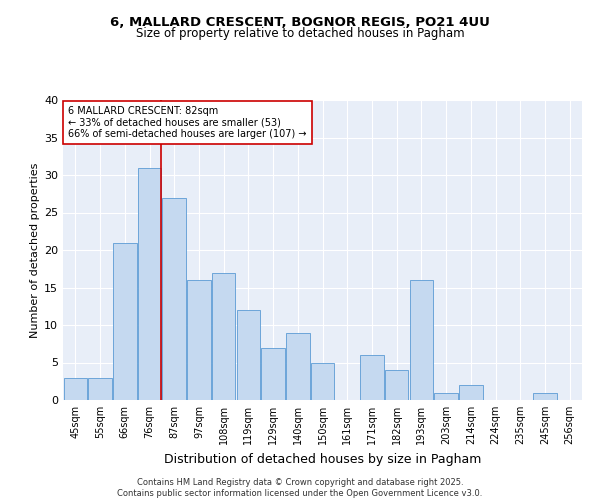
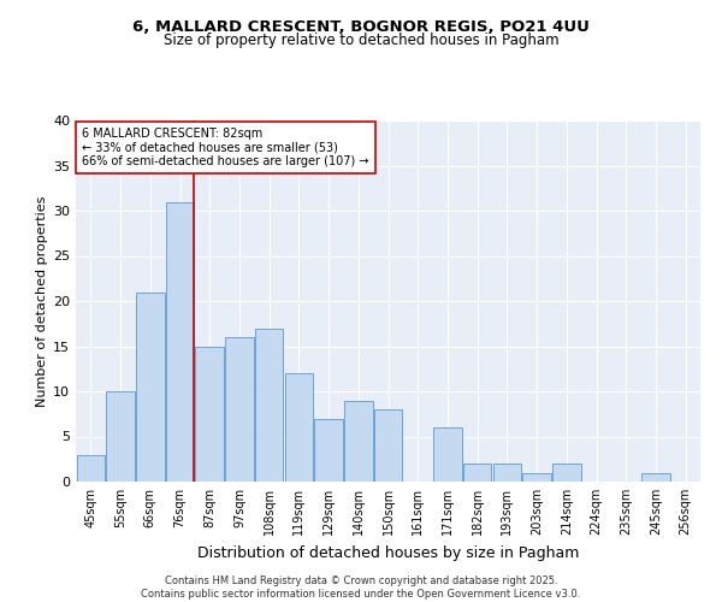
55sqm: 3 -> 10
87sqm: 27 -> 15
150sqm: 5 -> 8
182sqm: 4 -> 2
193sqm: 16 -> 2
